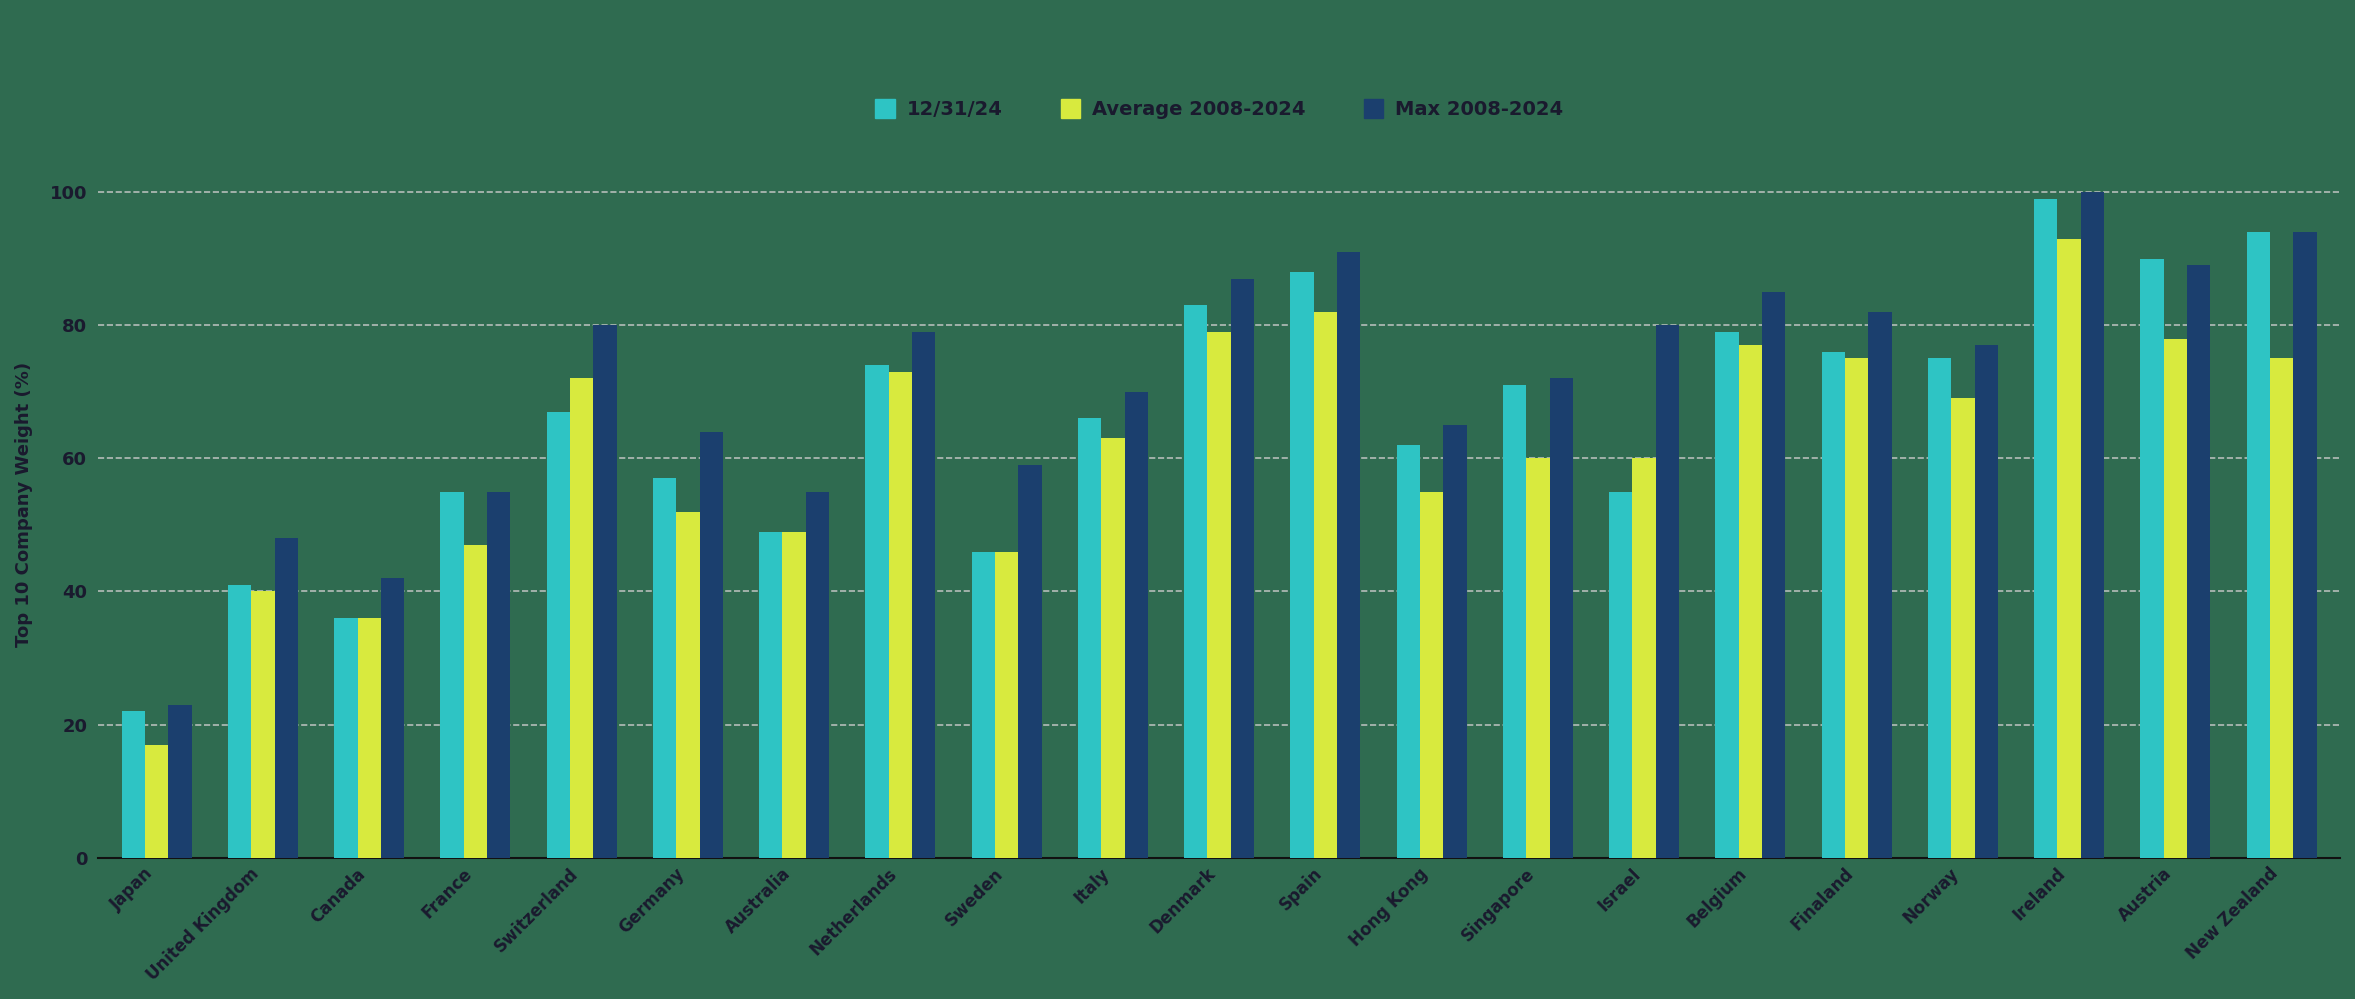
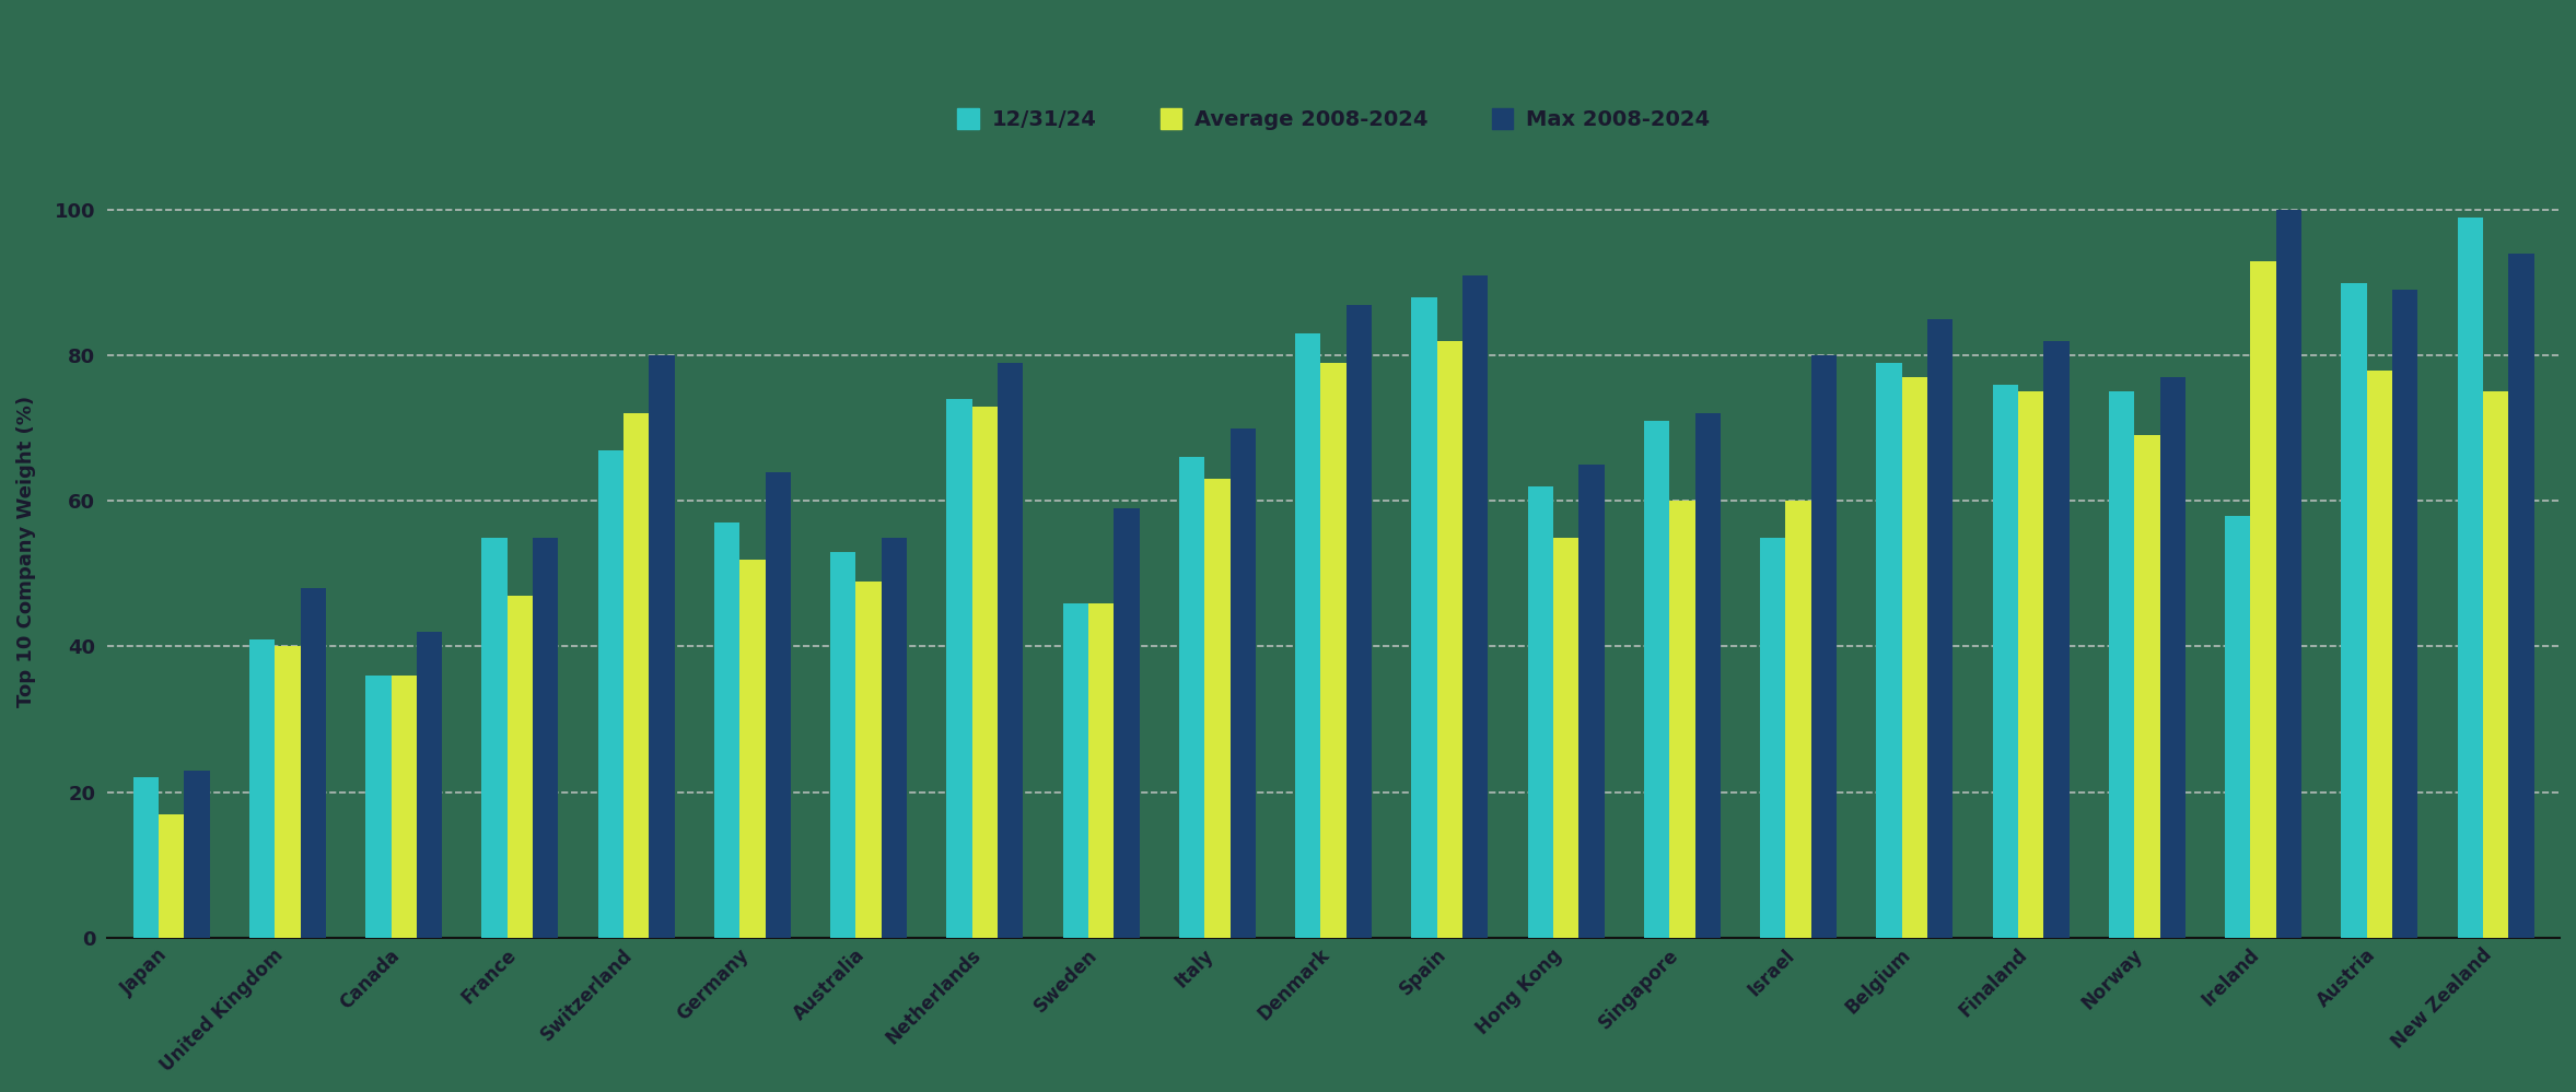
12/31/24/Australia: 49 -> 53
12/31/24/Ireland: 99 -> 58
12/31/24/New Zealand: 94 -> 99
